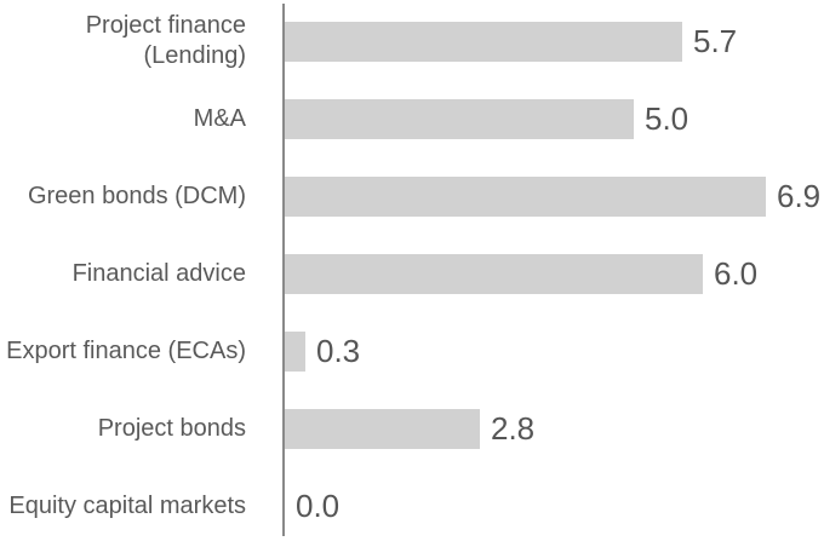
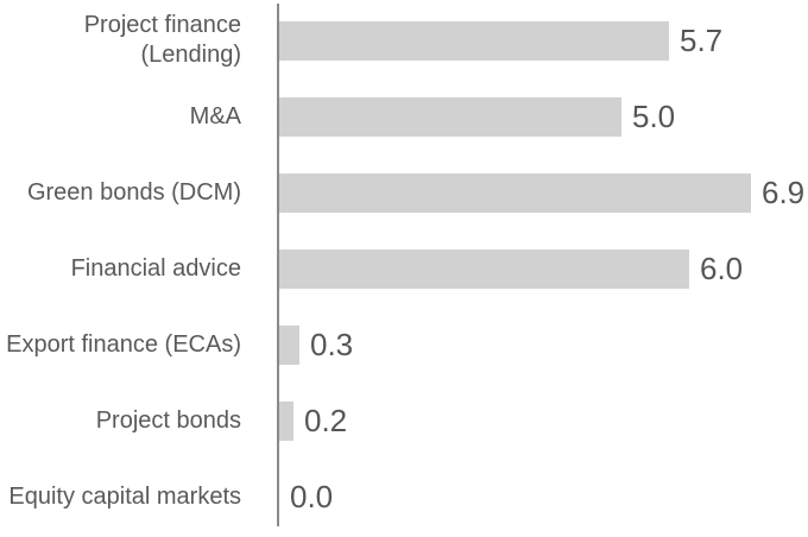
Project bonds: 2.8 -> 0.2
